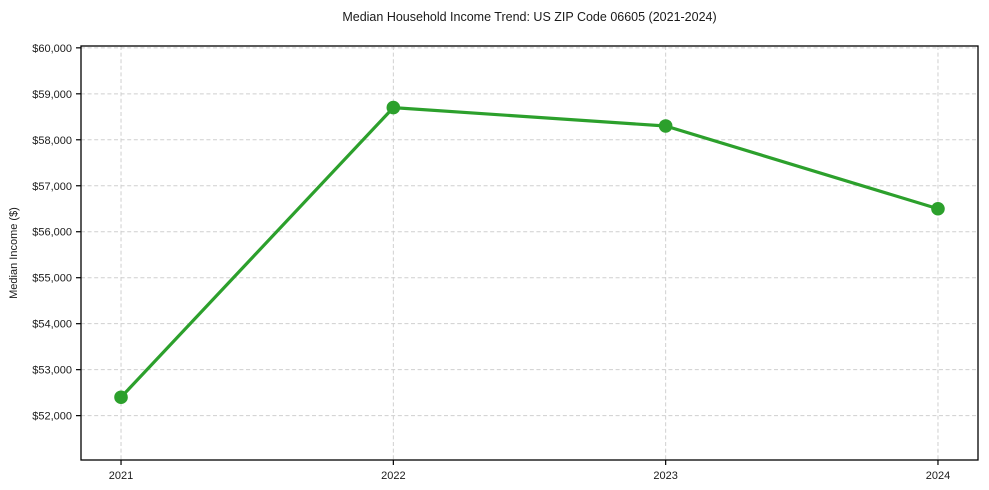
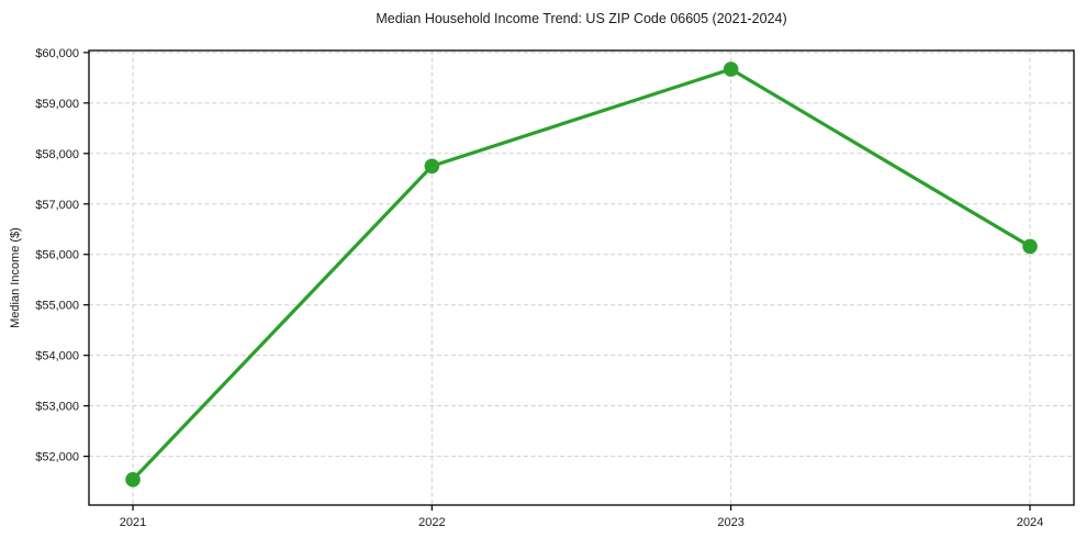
2021: $52400 -> $51500
2022: $58700 -> $57800
2023: $58300 -> $59700
2024: $56500 -> $56200
